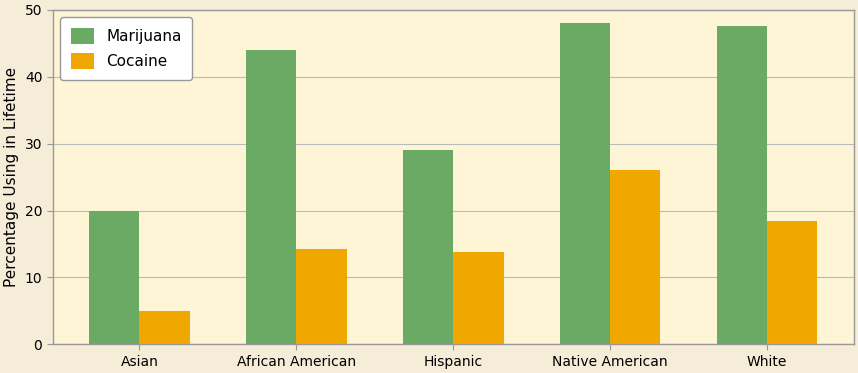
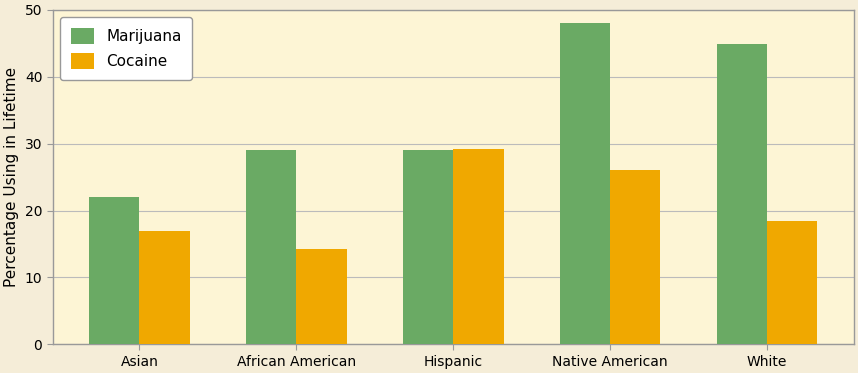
Marijuana/Asian: 20.0 -> 22.0
Cocaine/Asian: 5.0 -> 17.0
Marijuana/African American: 44.0 -> 29.0
Cocaine/Hispanic: 13.8 -> 29.2
Marijuana/White: 47.5 -> 44.8
